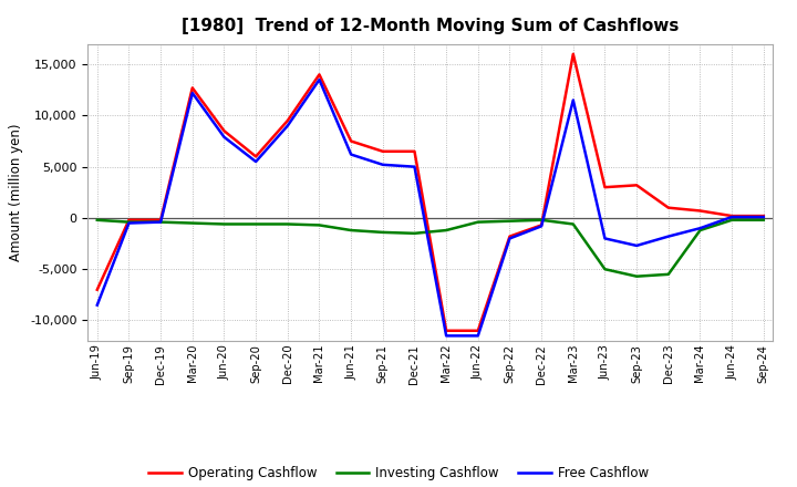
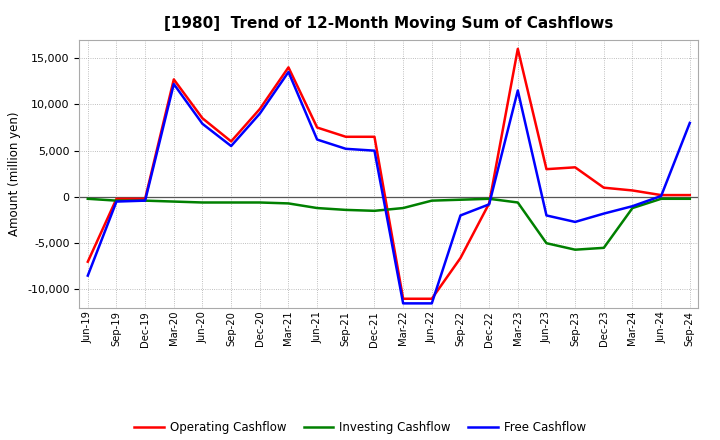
Operating Cashflow/Sep-22: -1,800 -> -6,600
Free Cashflow/Sep-24: 100 -> 8,000
